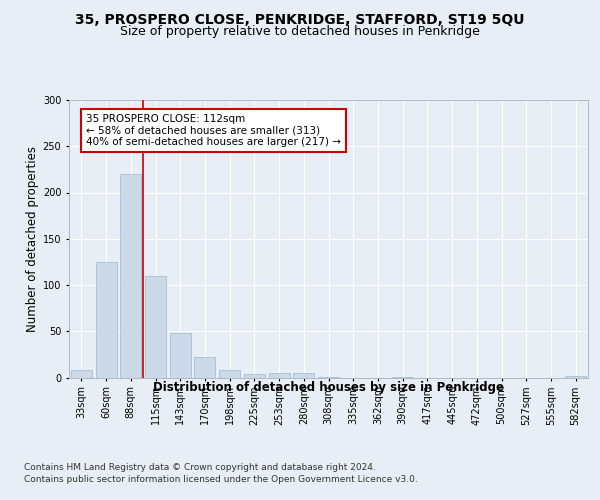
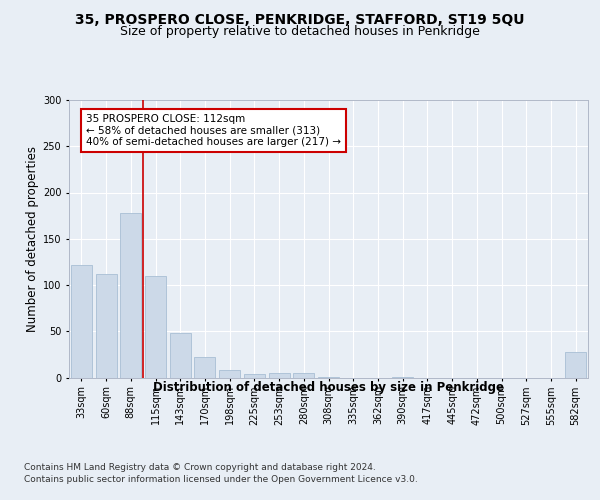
33sqm: 8 -> 122
60sqm: 125 -> 112
88sqm: 220 -> 178
582sqm: 2 -> 28
